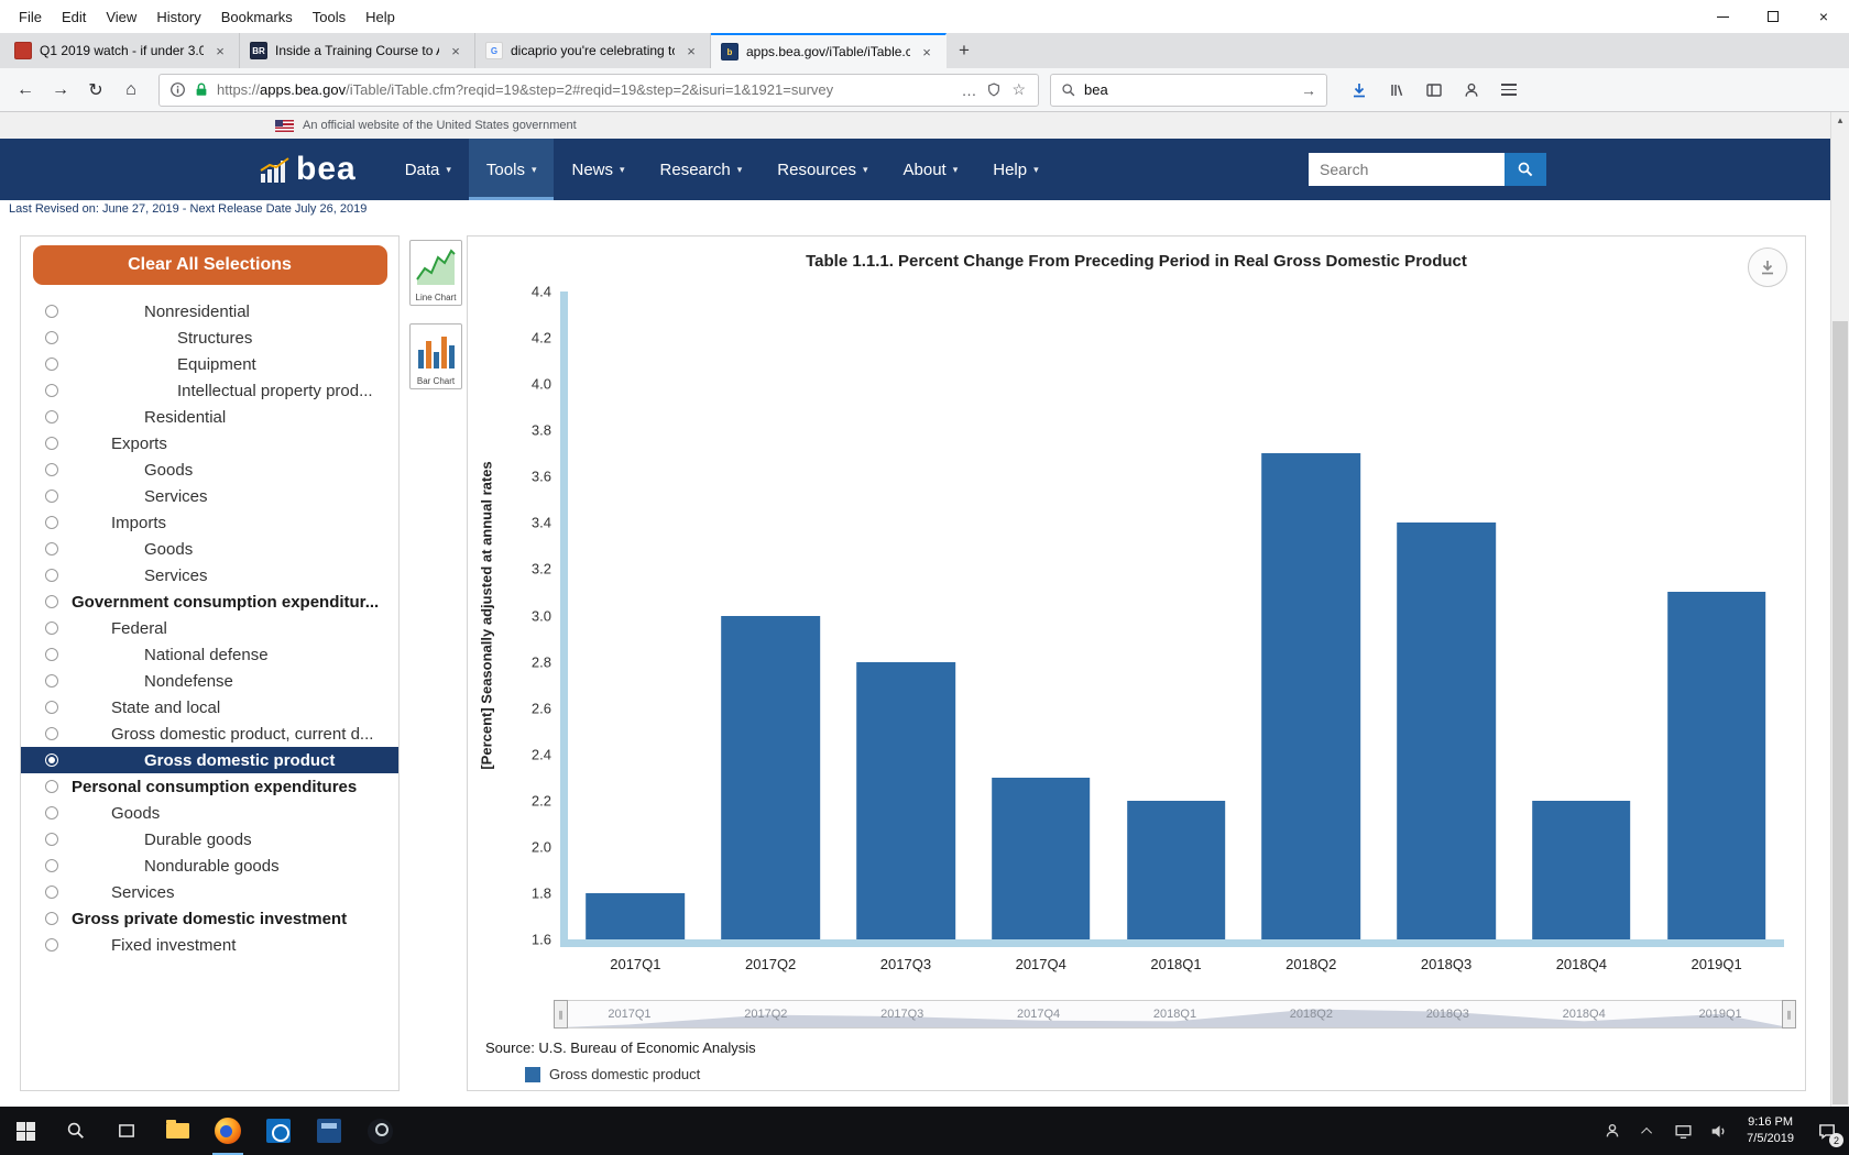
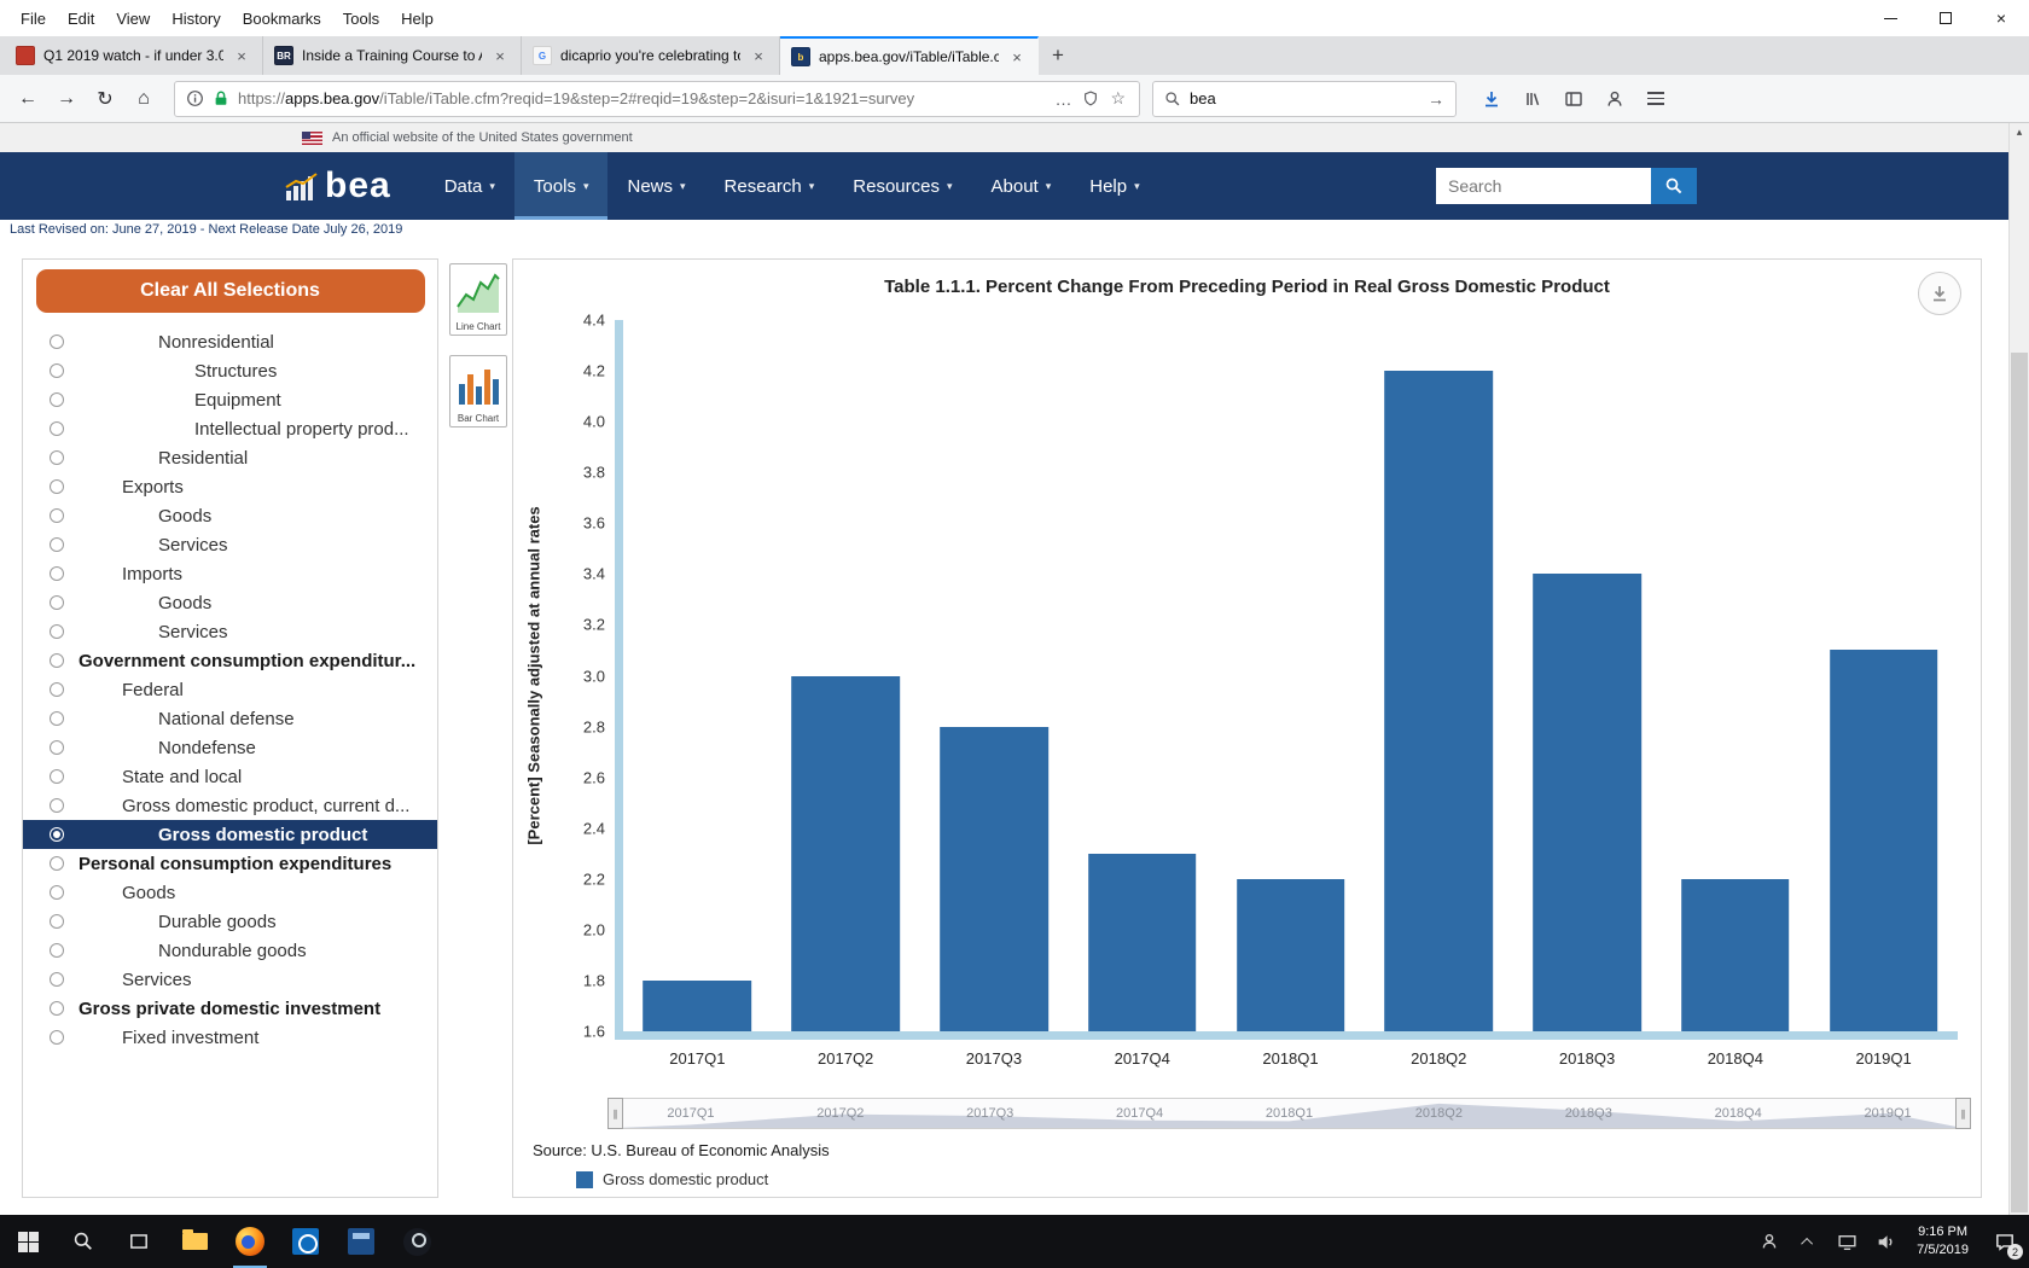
2018Q2: 3.7 -> 4.2
